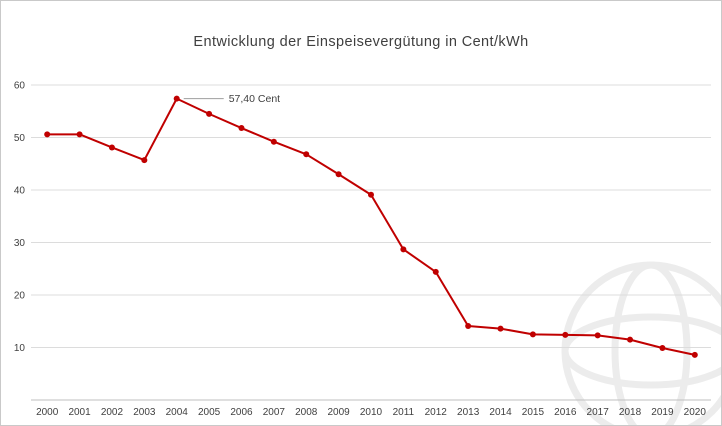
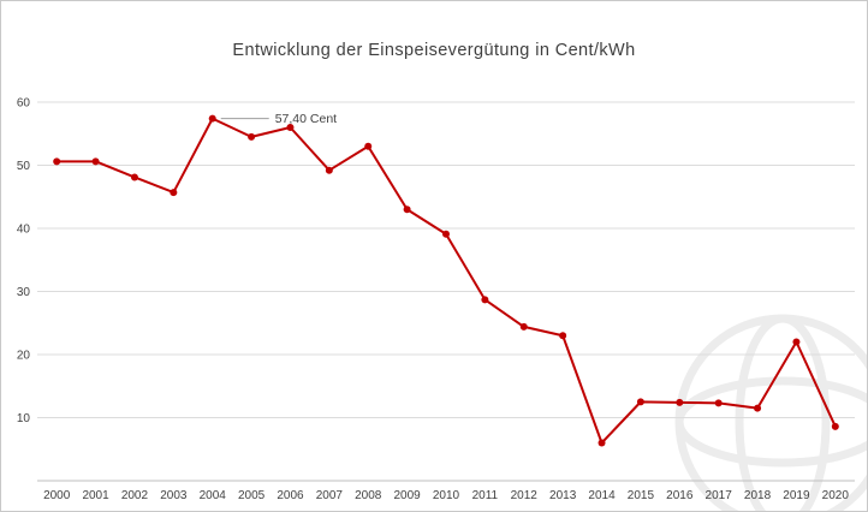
2006: 52 -> 56
2008: 47 -> 53
2013: 14 -> 23
2014: 14 -> 6
2019: 10 -> 22
